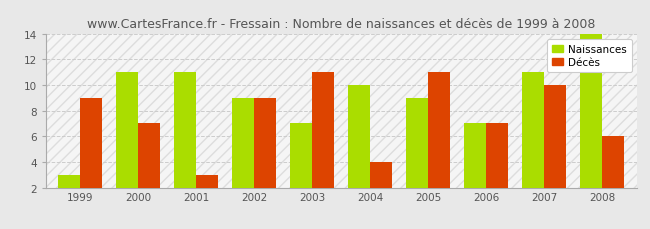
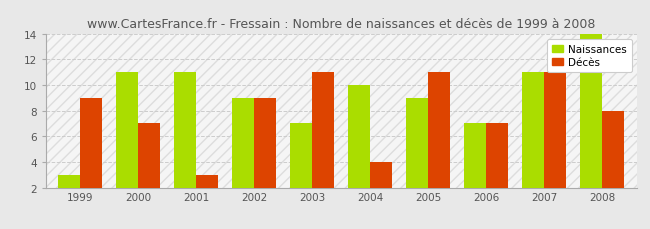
Décès/2007: 10 -> 11
Décès/2008: 6 -> 8
